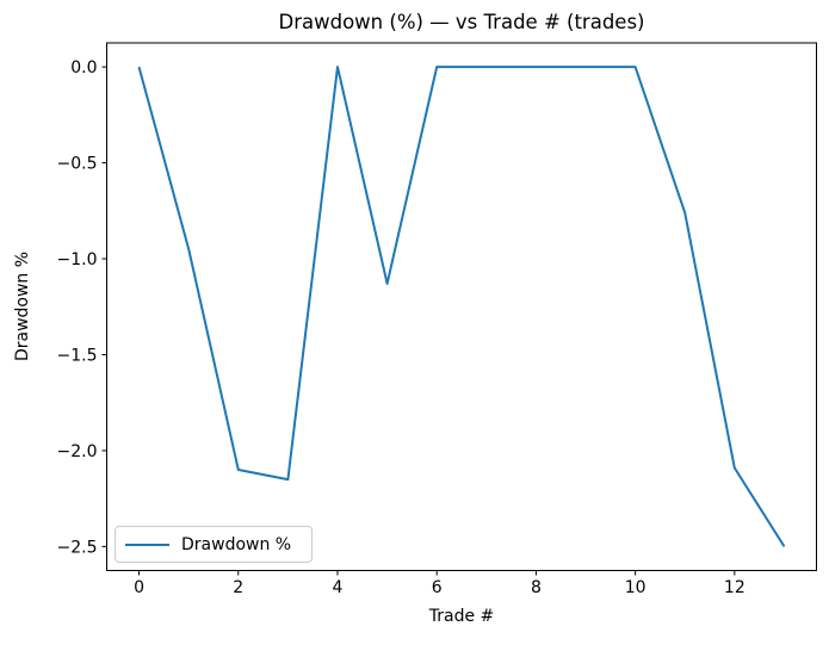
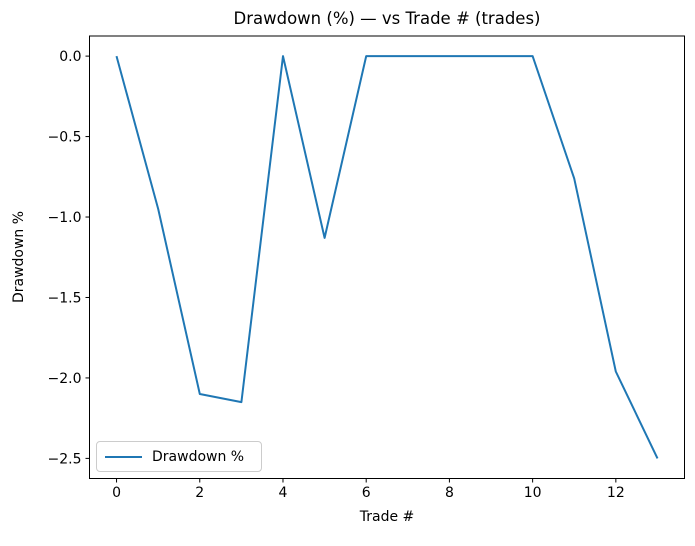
12: -2.09 -> -1.96
